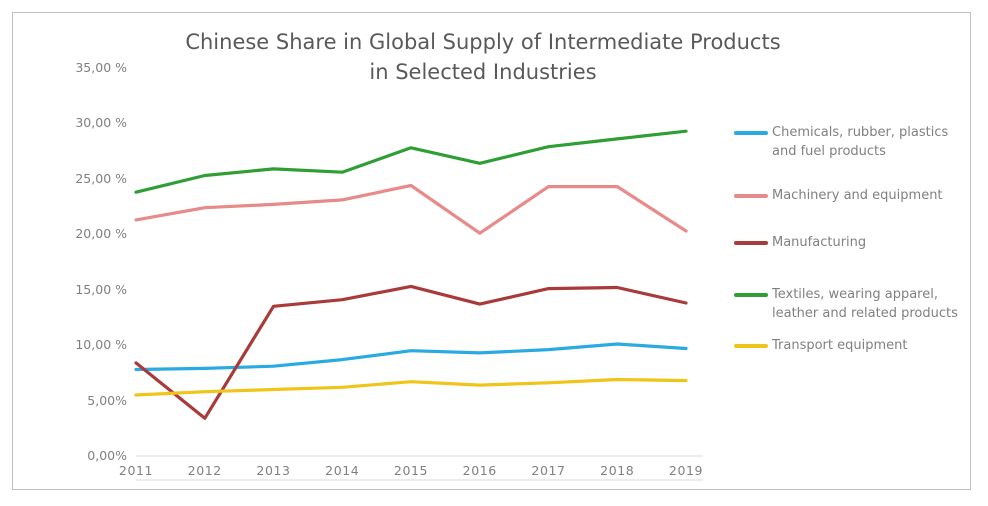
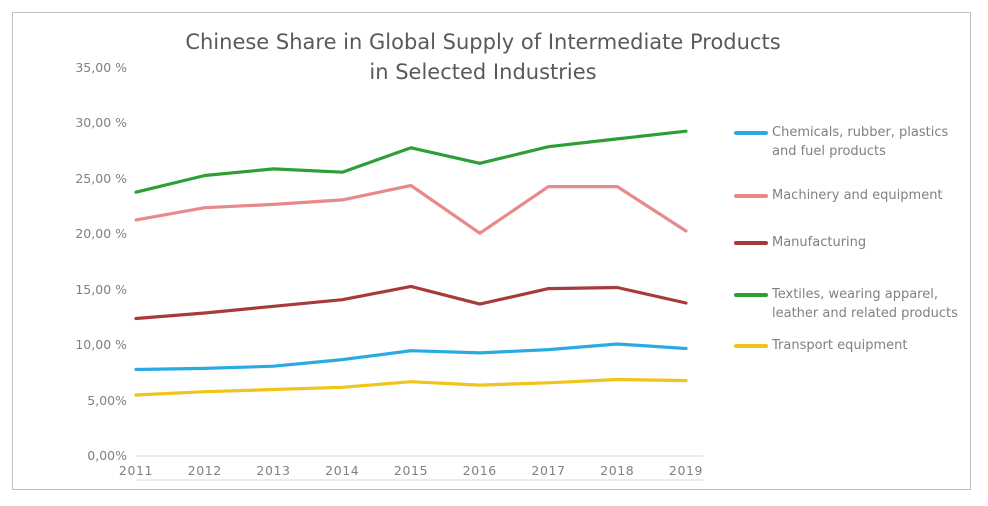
Manufacturing/2011: 8,4% -> 12,4%
Manufacturing/2012: 3,4% -> 12,9%
